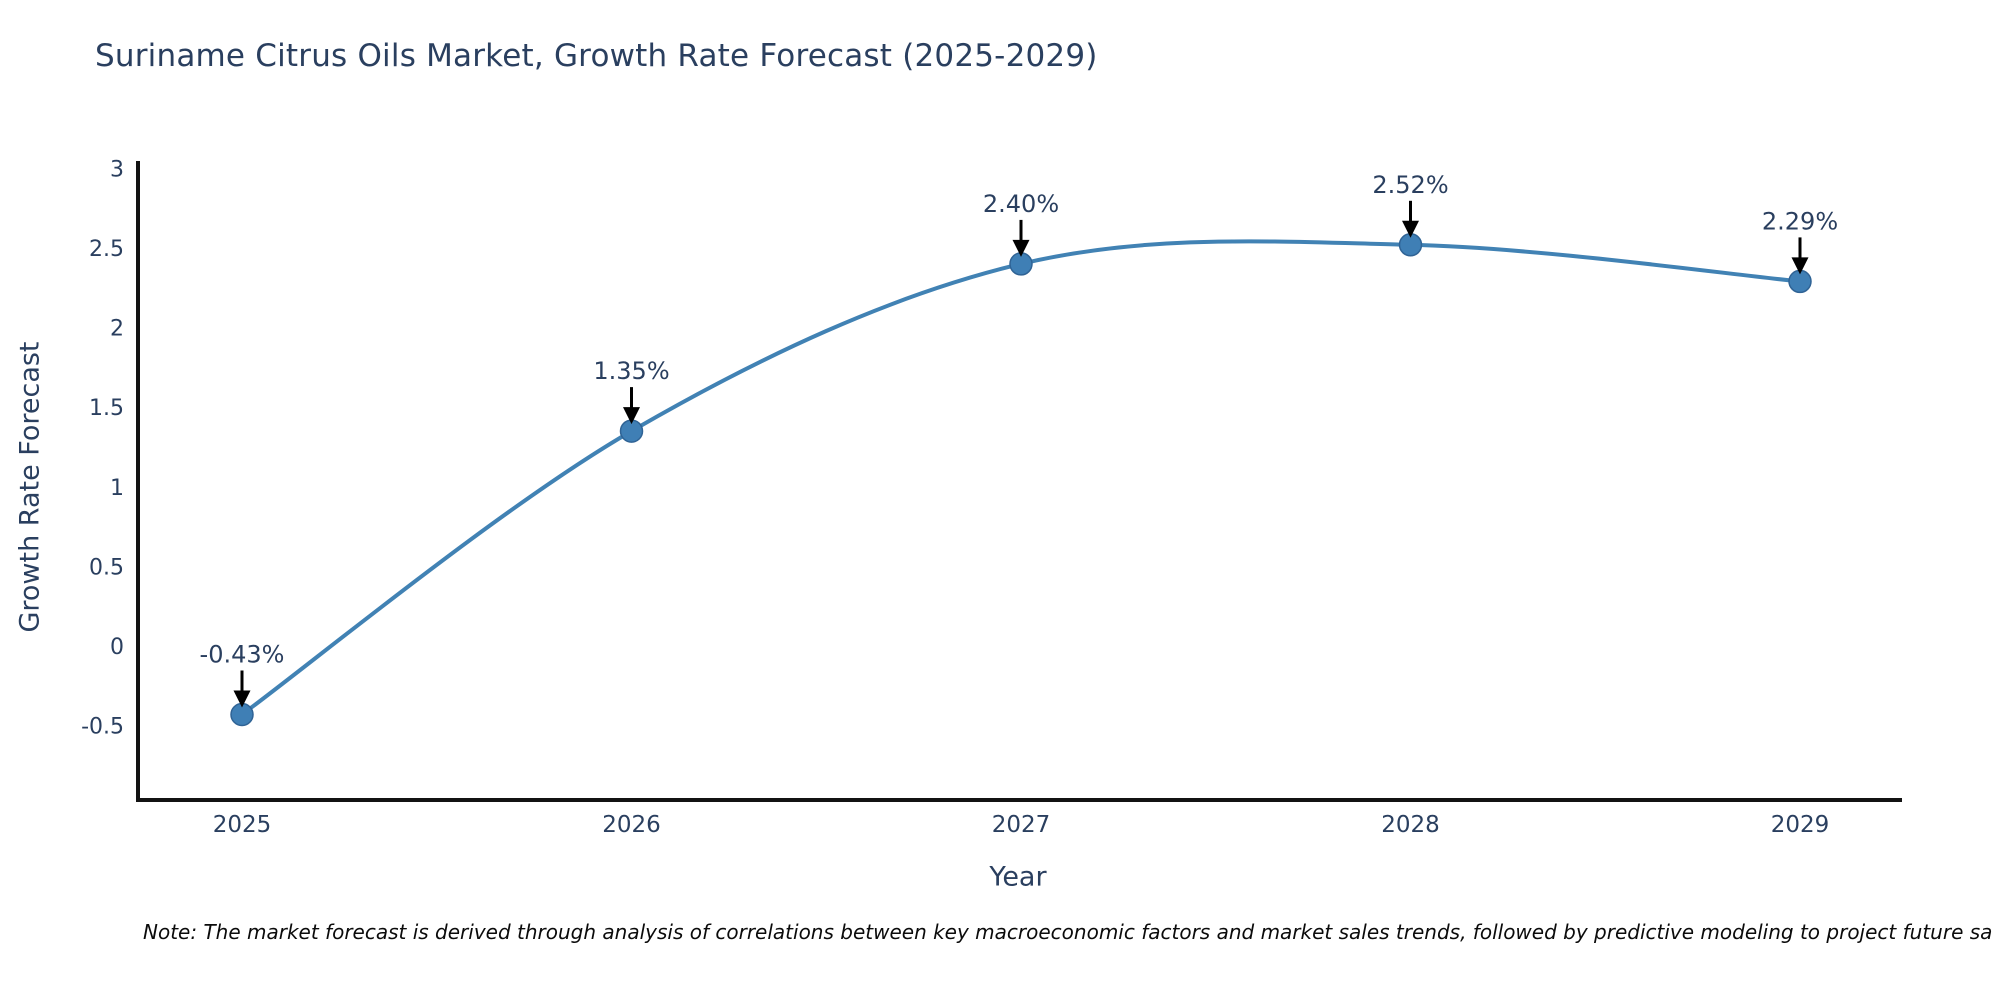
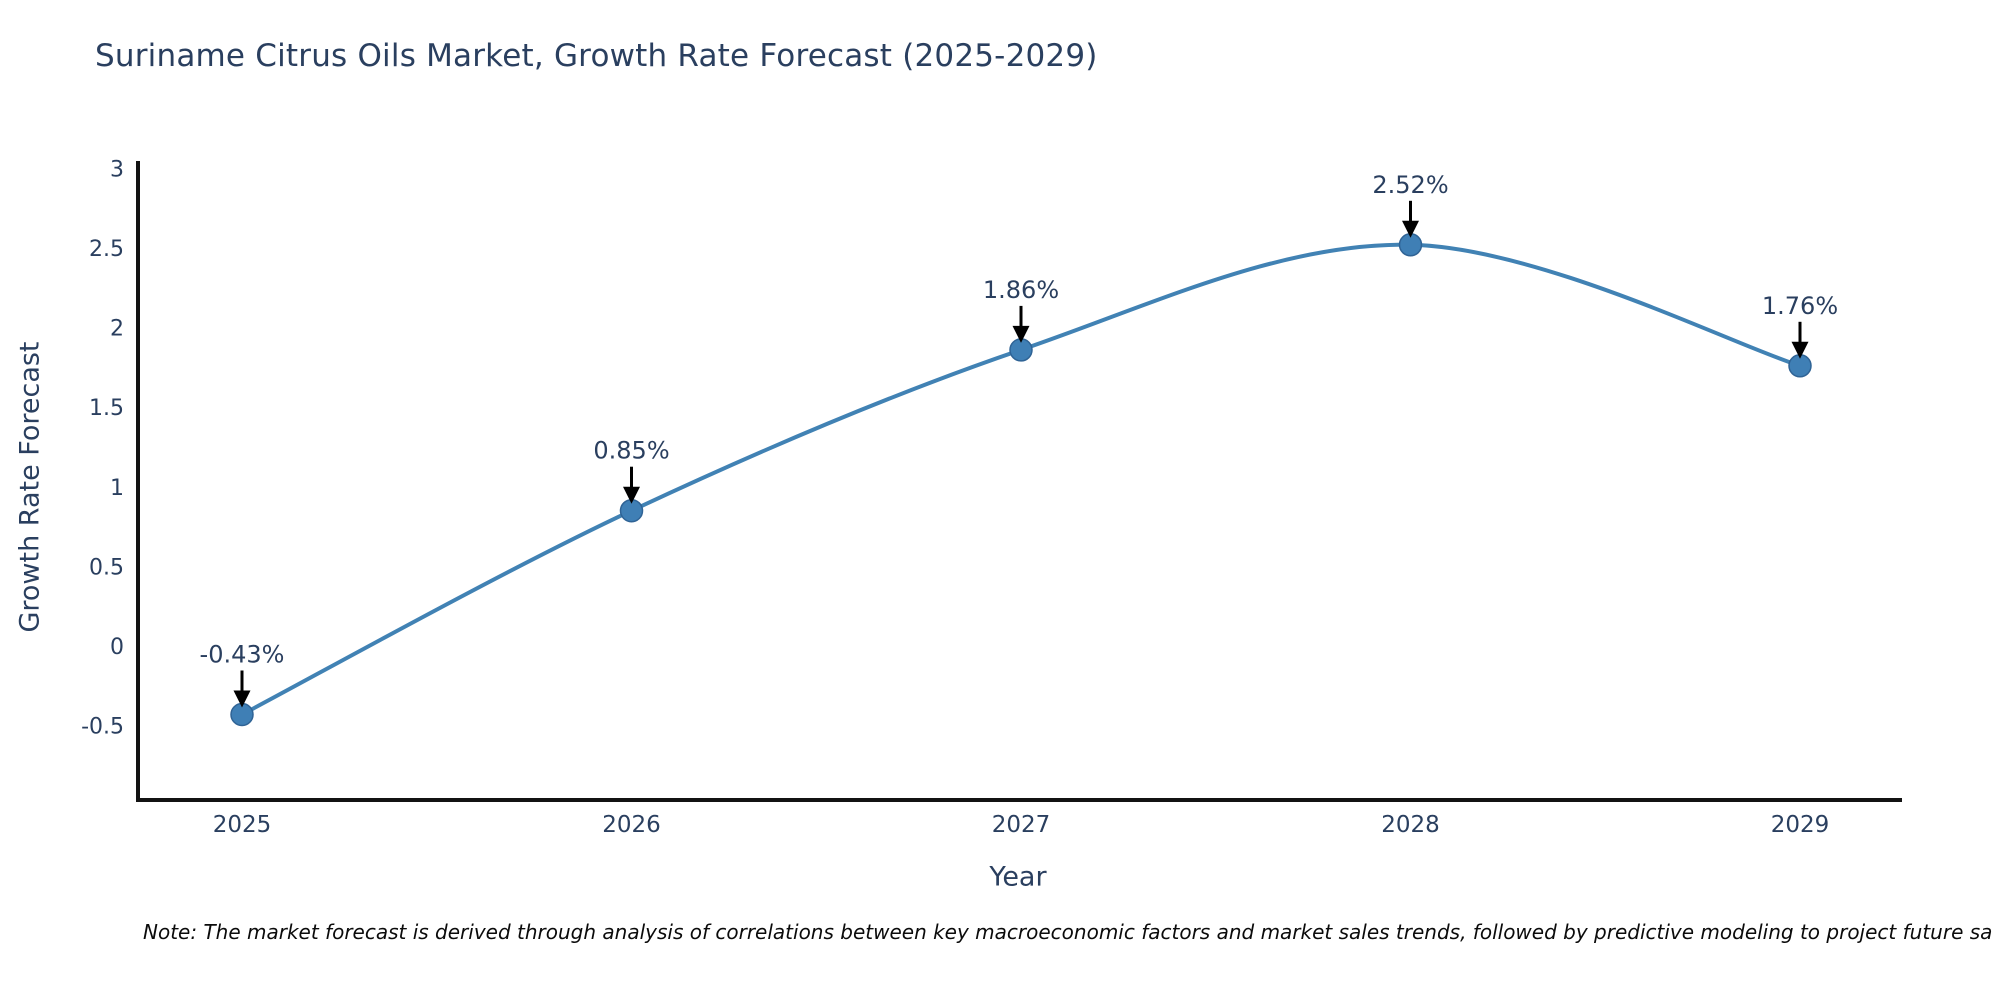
2026: 1.35% -> 0.85%
2027: 2.40% -> 1.86%
2029: 2.29% -> 1.76%
